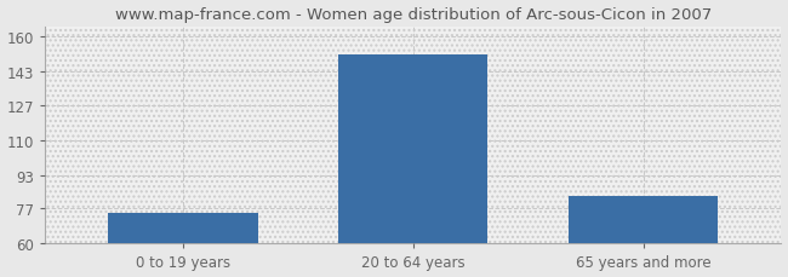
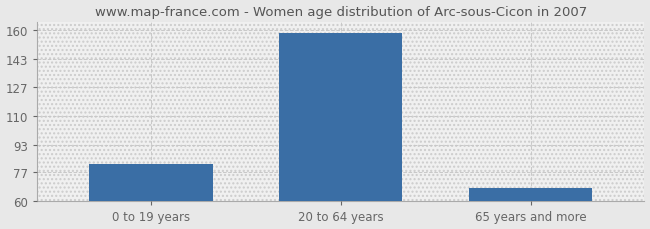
0 to 19 years: 75 -> 82
20 to 64 years: 151 -> 158
65 years and more: 83 -> 68
